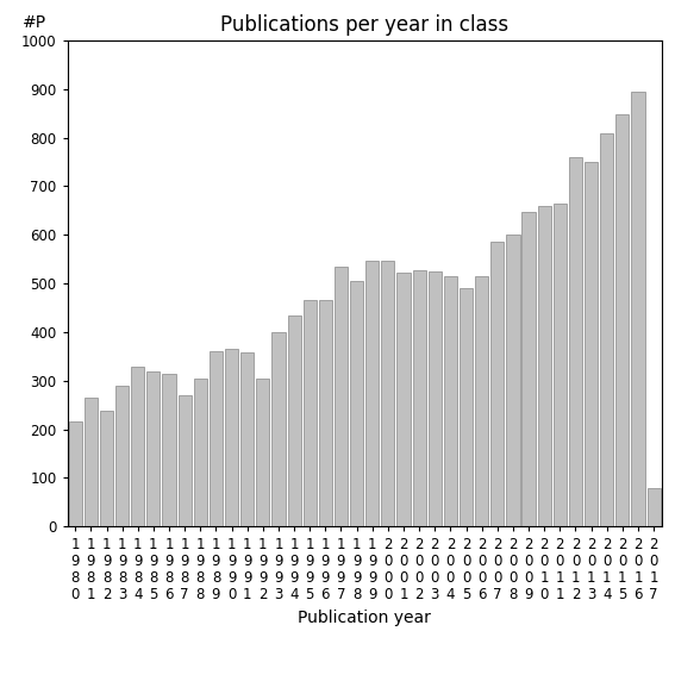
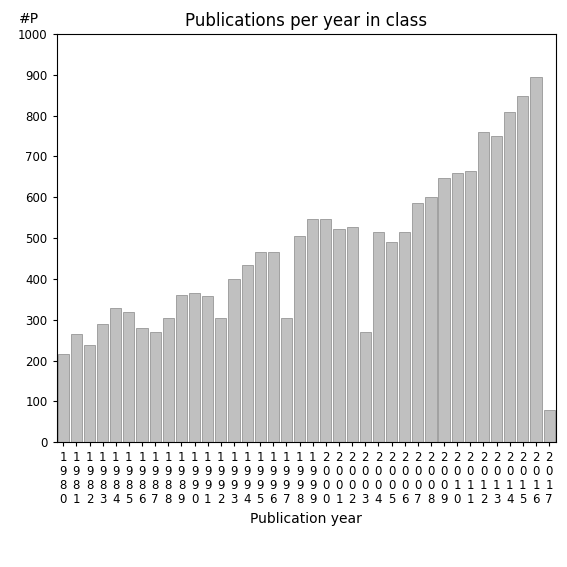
1 9 8 6: 315 -> 280
1 9 9 7: 535 -> 305
2 0 0 3: 525 -> 270
